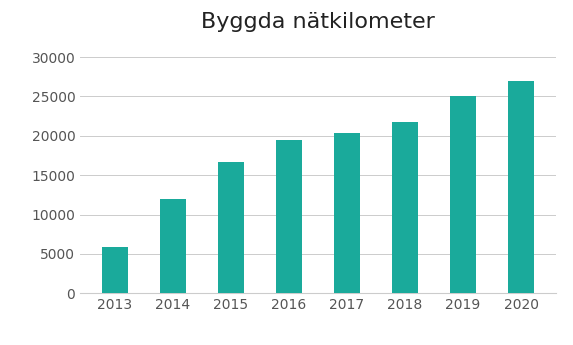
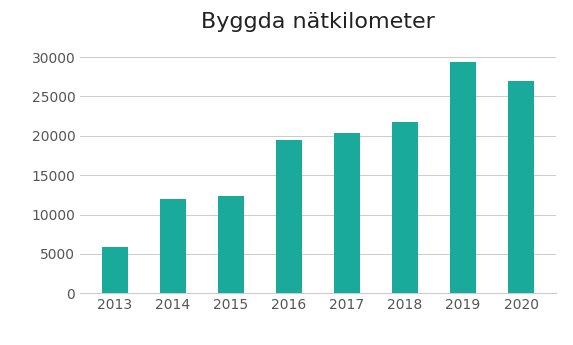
2015: 16700 -> 12400
2019: 25000 -> 29400
